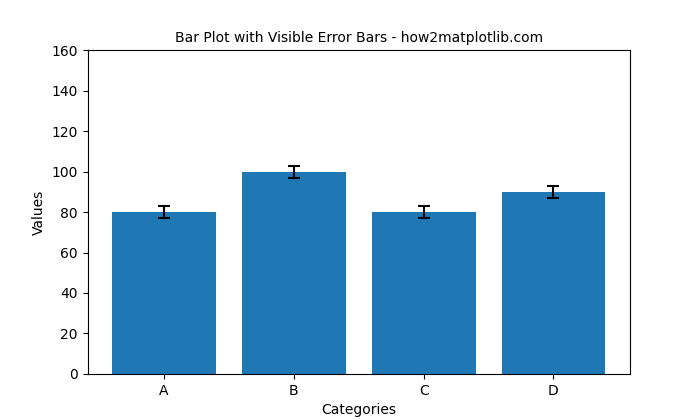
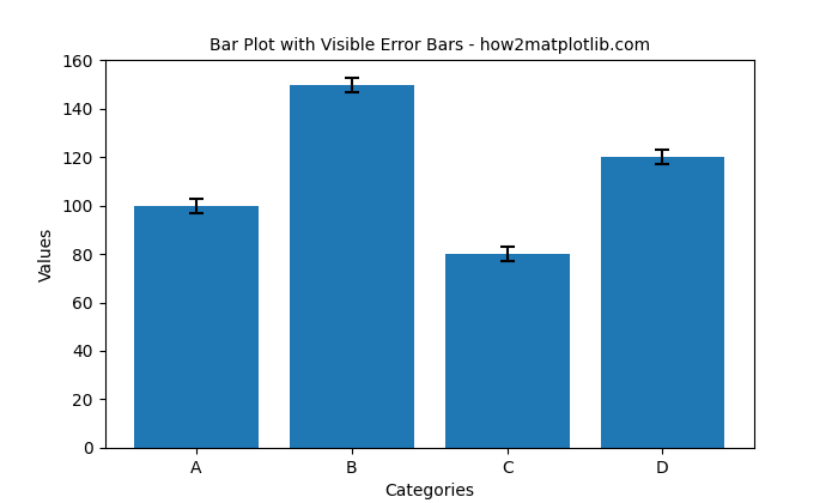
A: 80 -> 100
B: 100 -> 150
D: 90 -> 120
